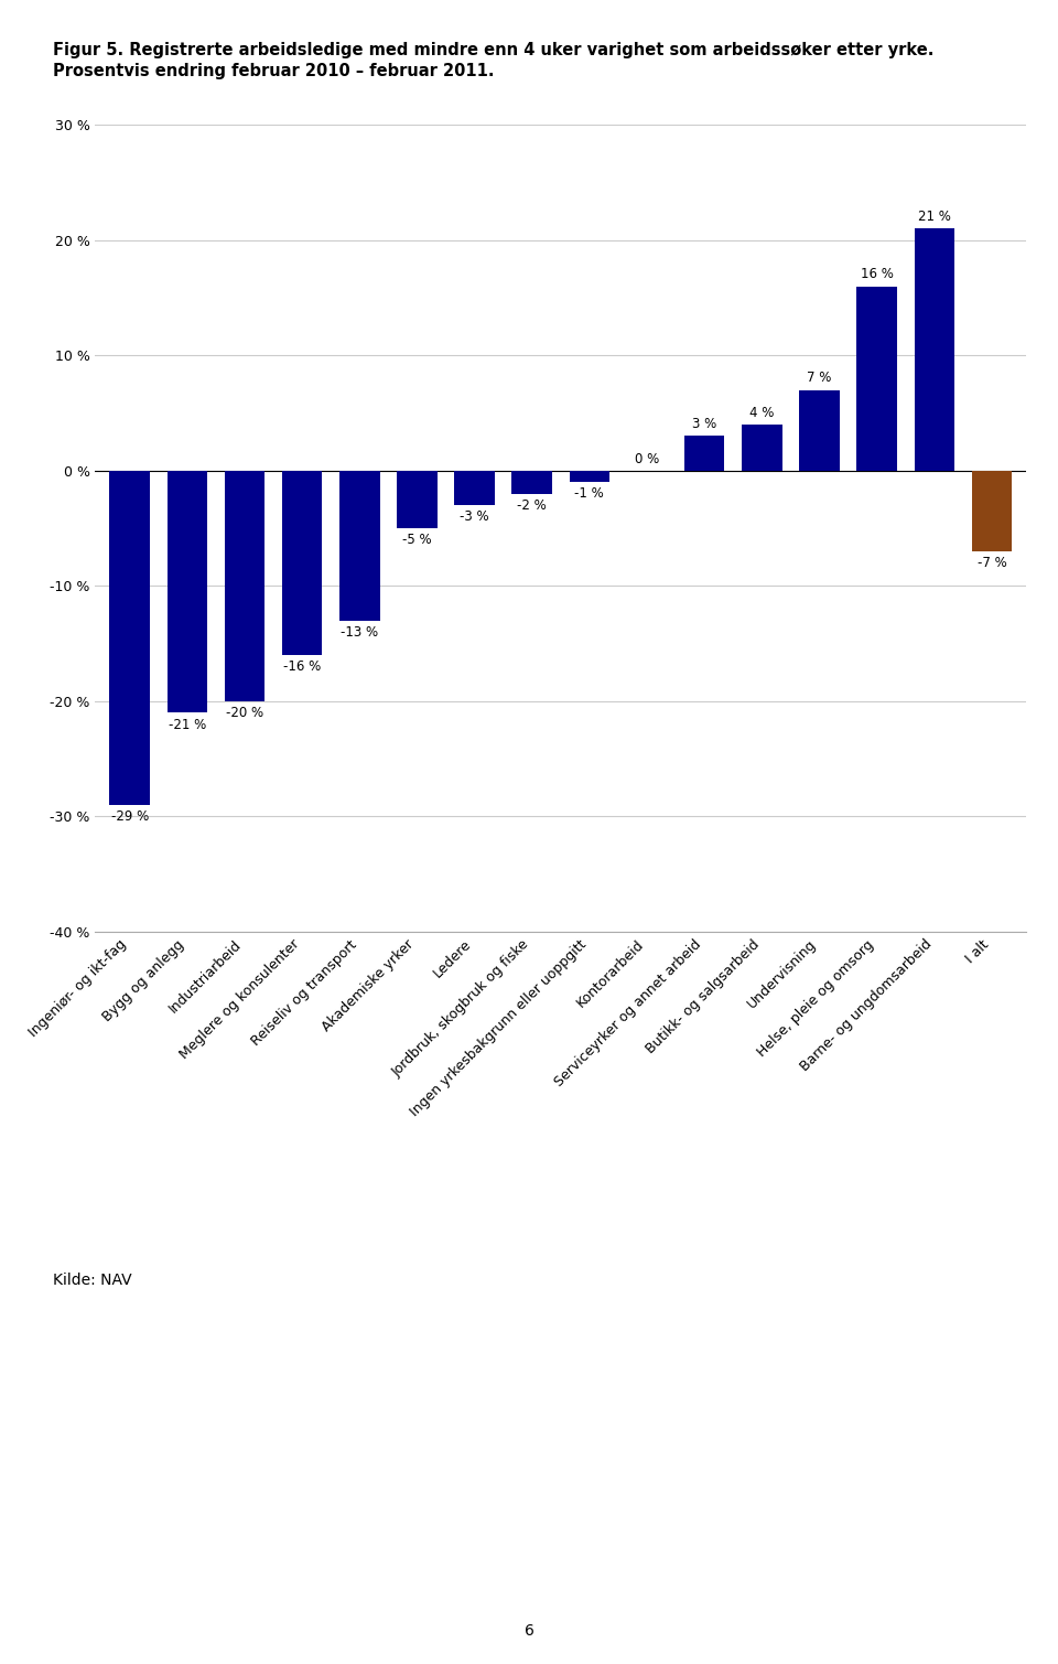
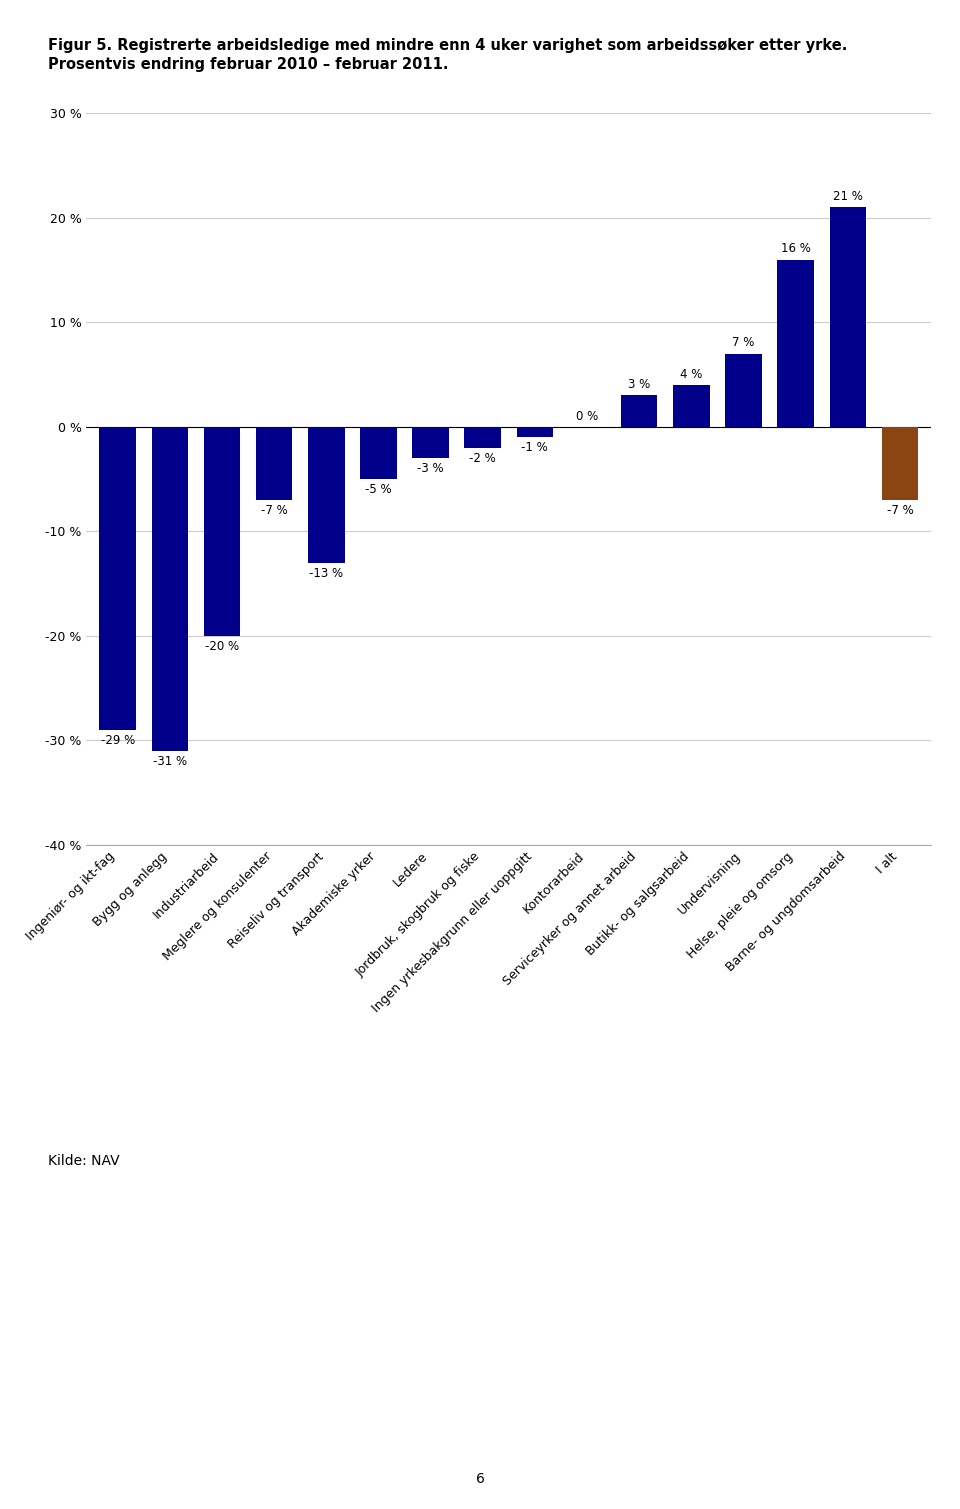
Bygg og anlegg: -21 -> -31
Meglere og konsulenter: -16 -> -7
